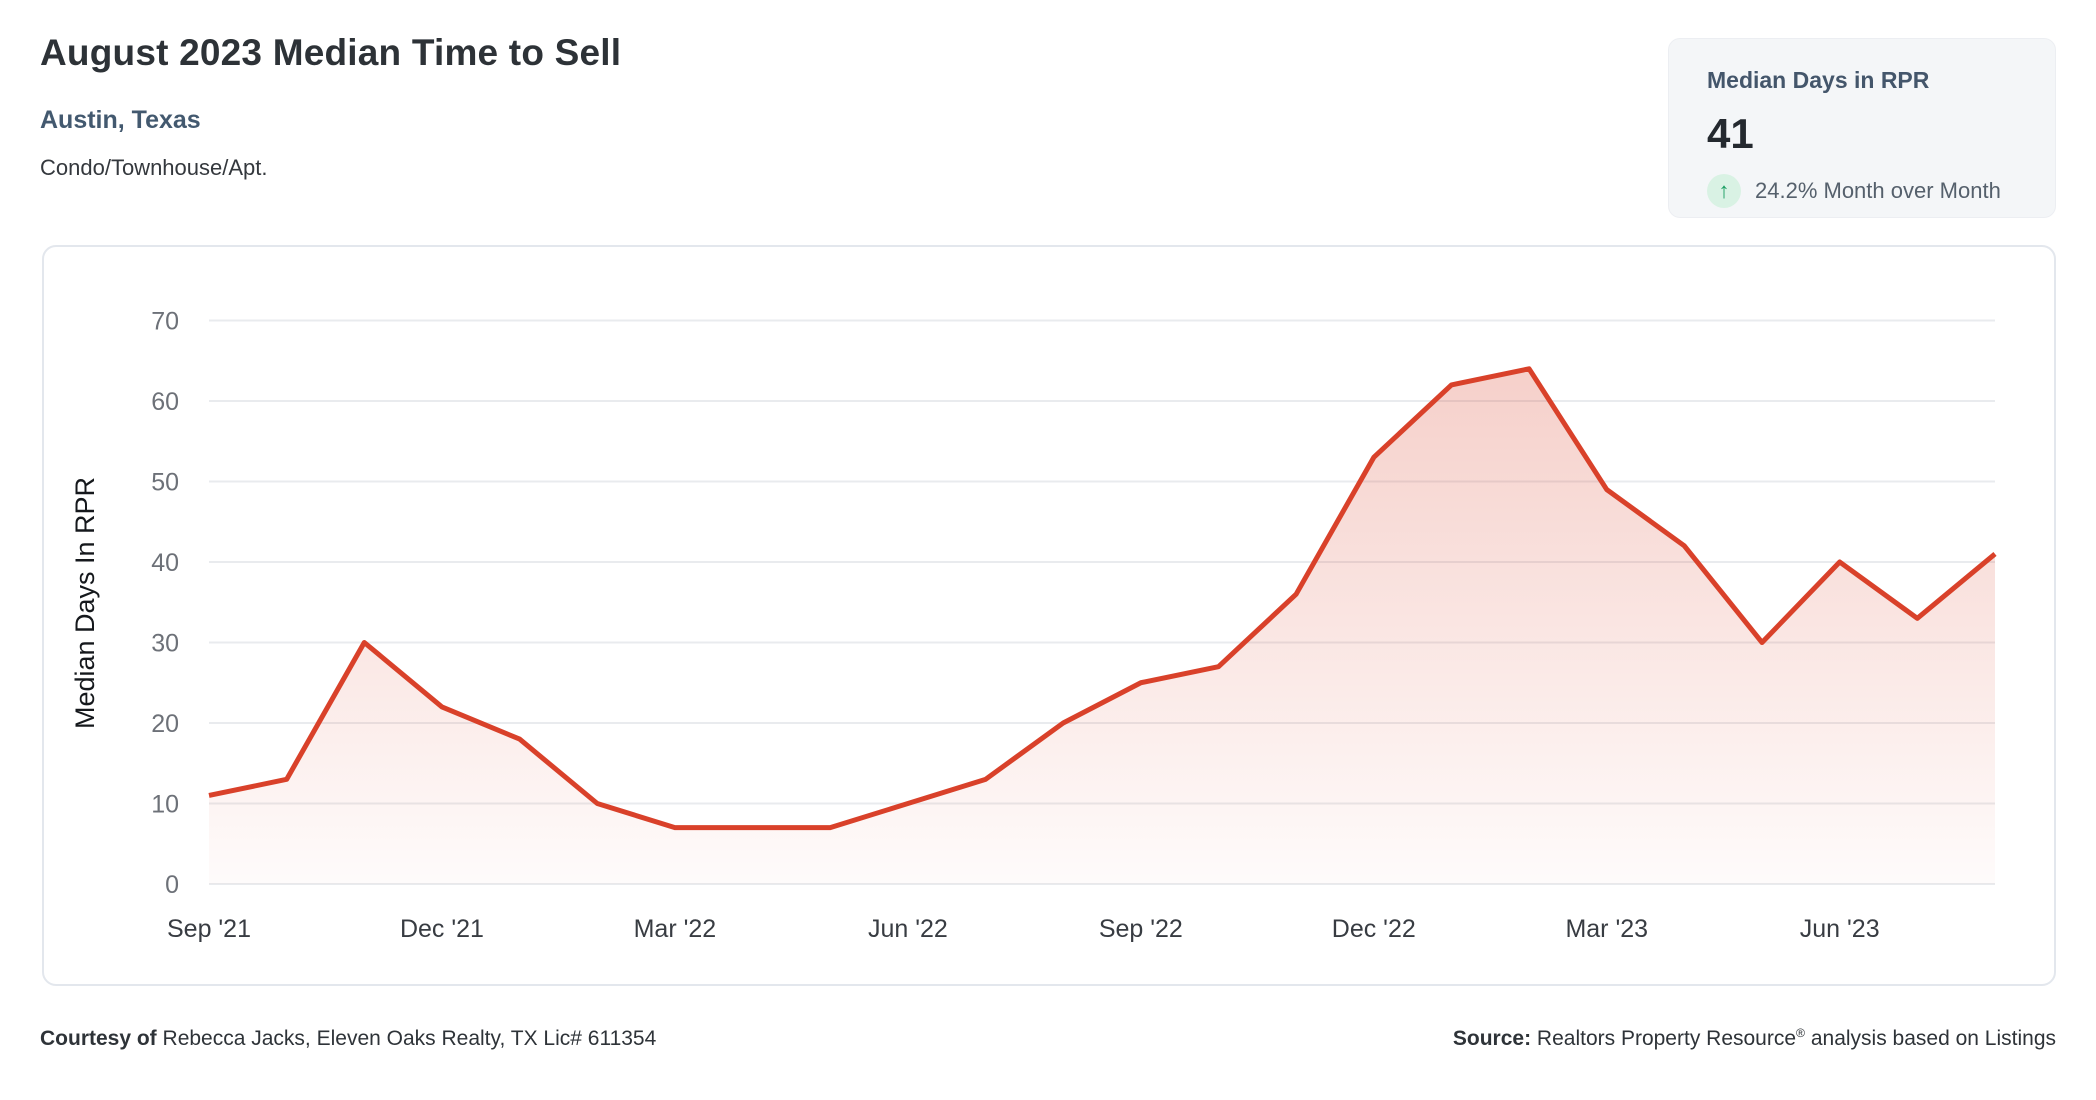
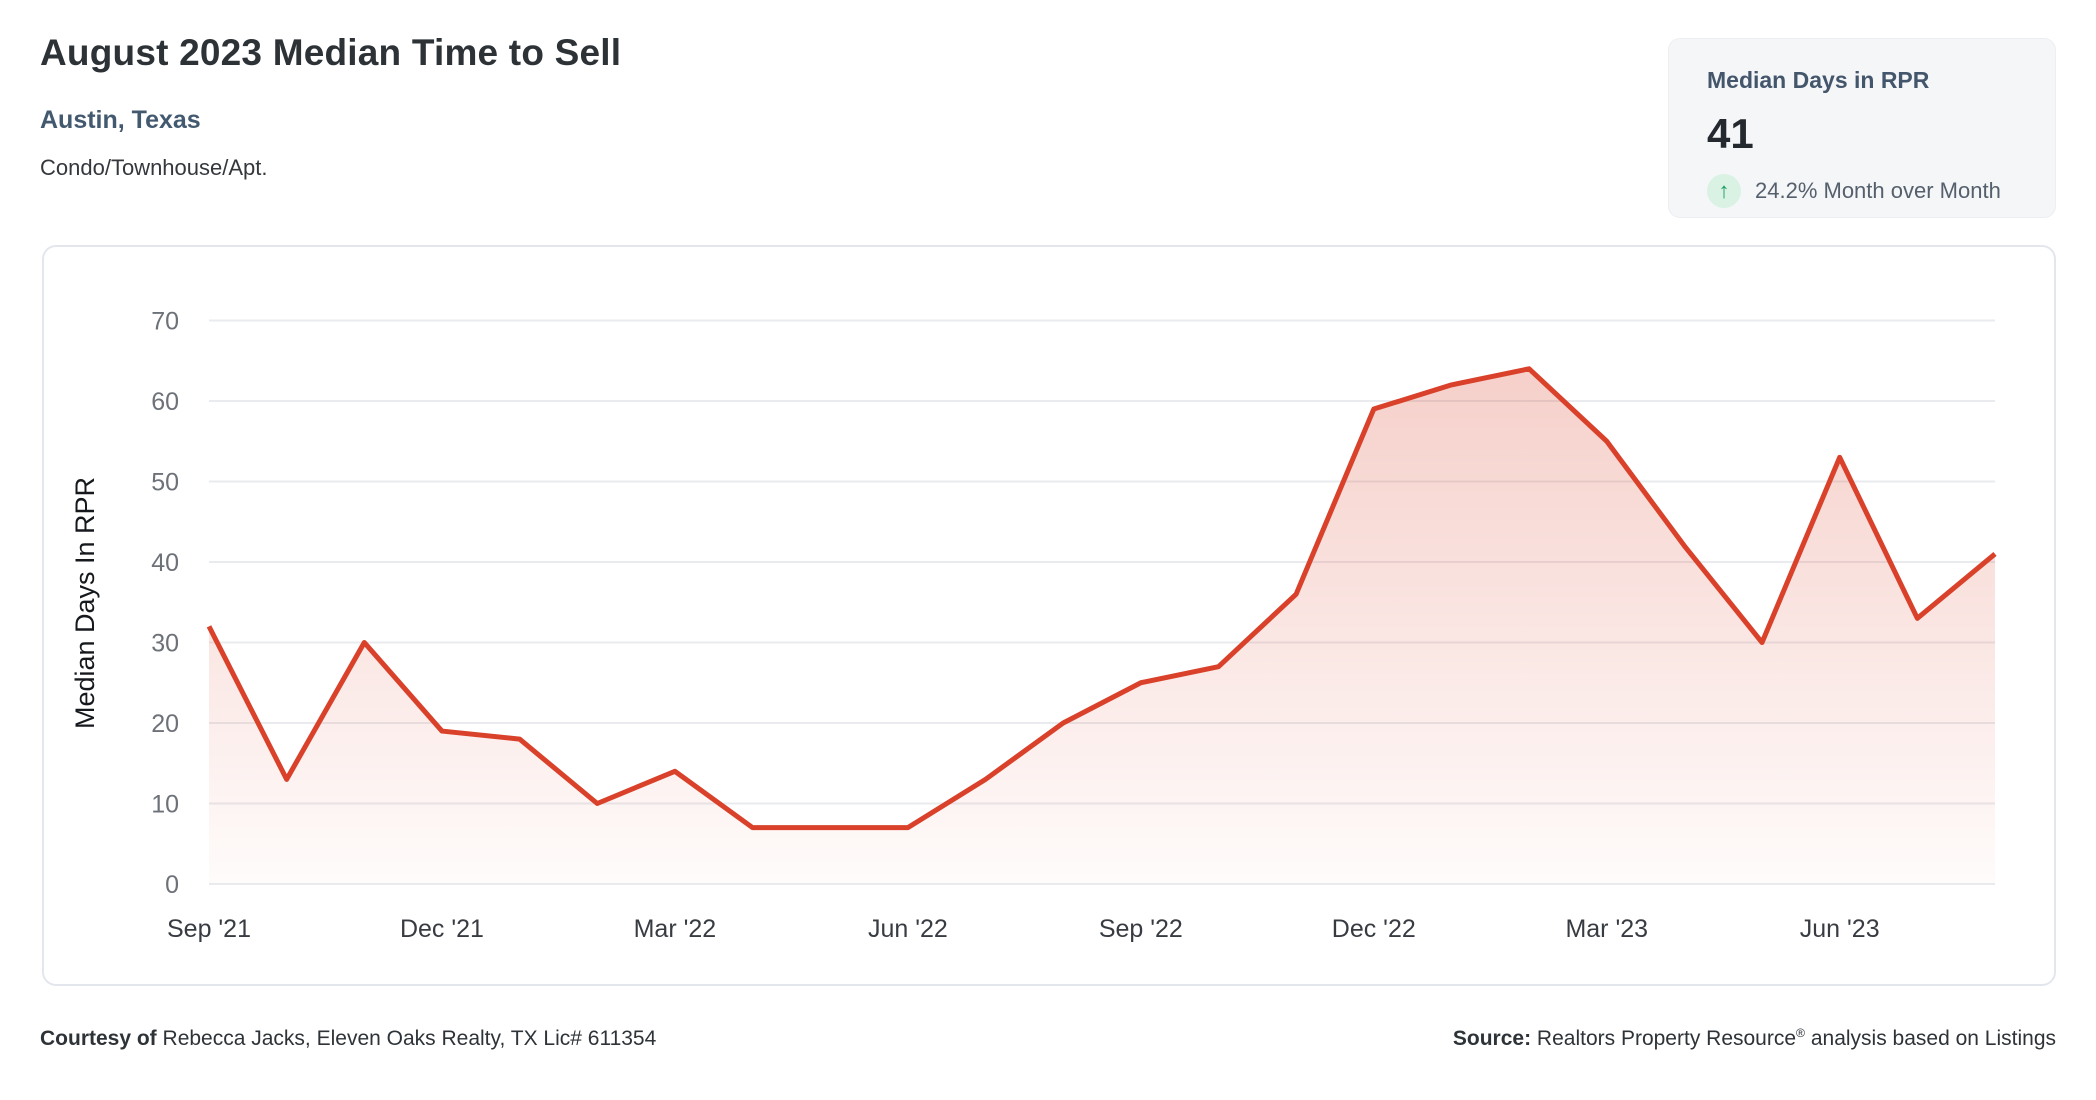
Sep '21: 11 -> 32
Dec '21: 22 -> 19
Mar '22: 7 -> 14
Jun '22: 10 -> 7
Dec '22: 53 -> 59
Mar '23: 49 -> 55
Jun '23: 40 -> 53
